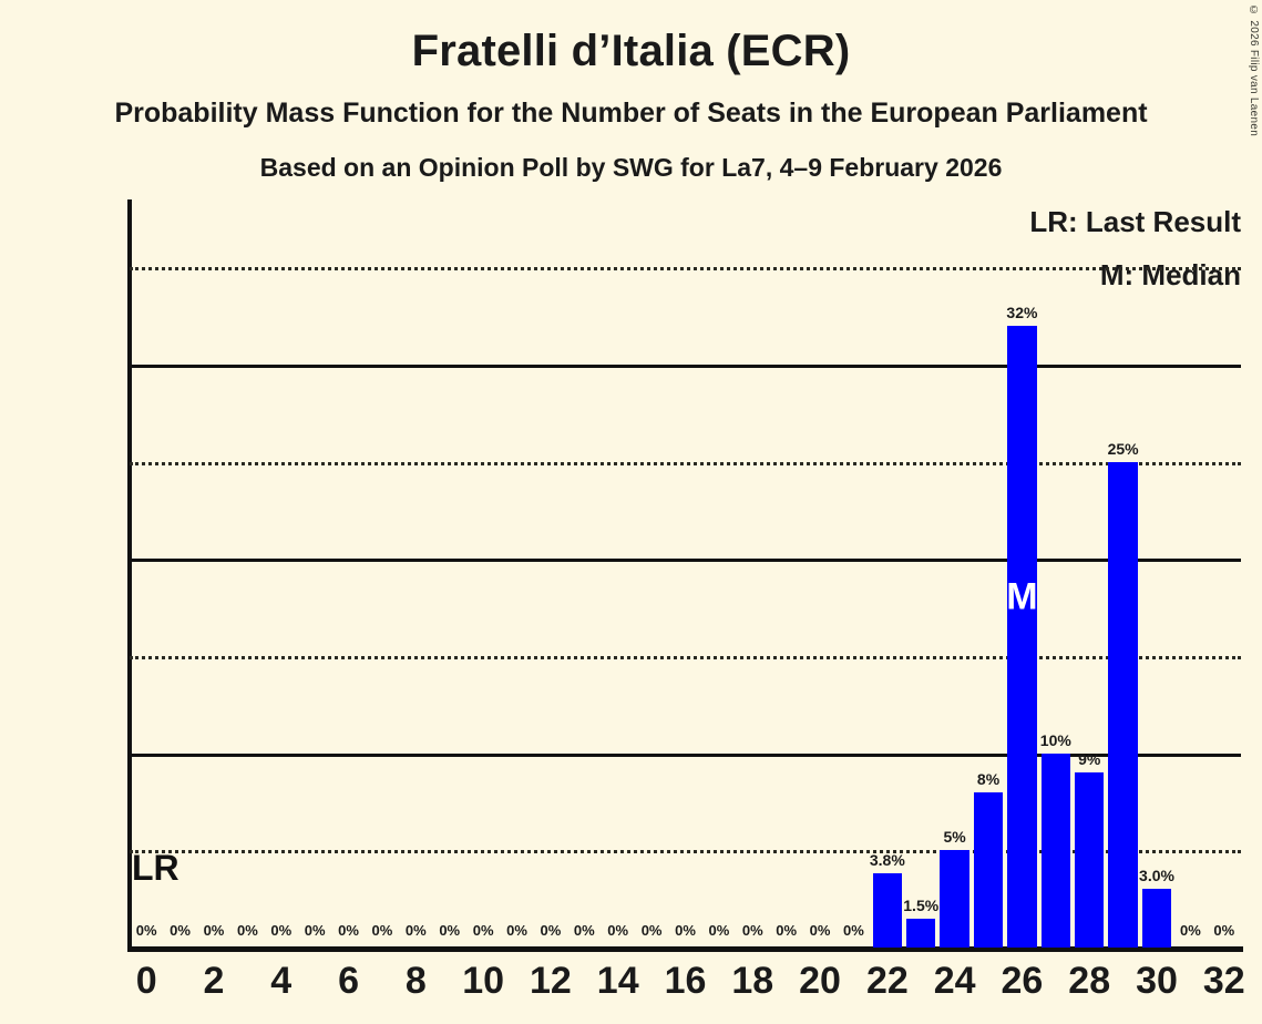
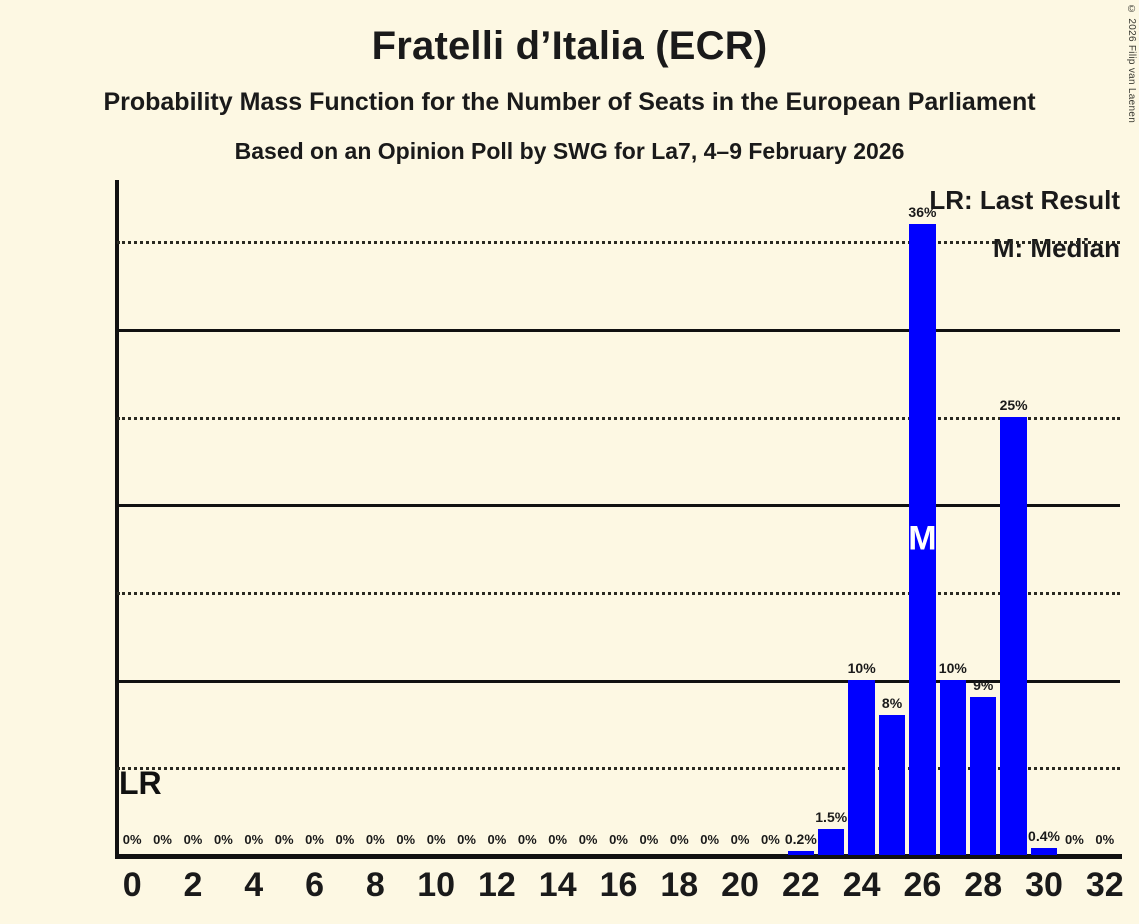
22: 3.8% -> 0.2%
24: 5% -> 10%
26: 32% -> 36%
30: 3.0% -> 0.4%
